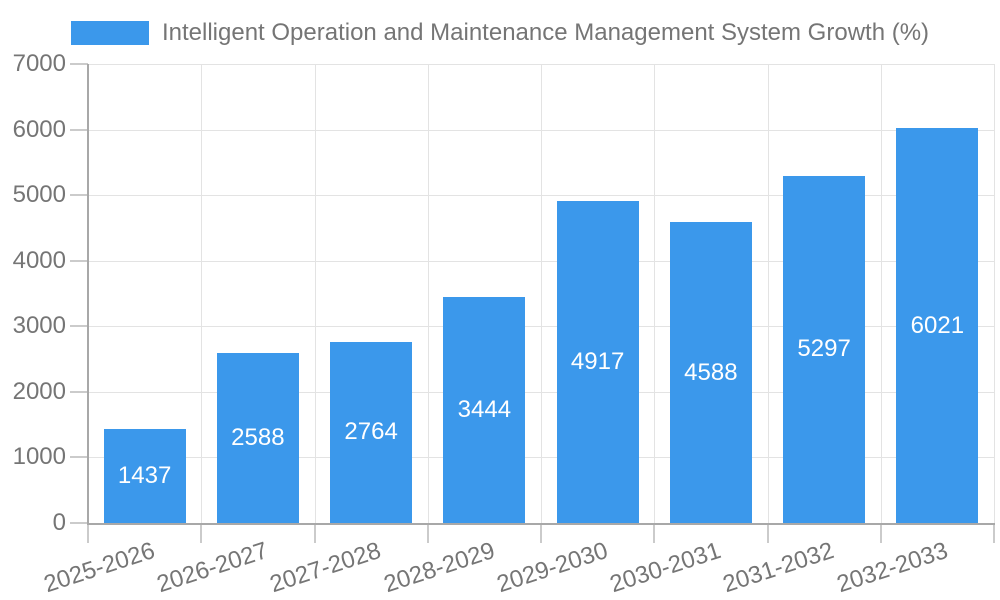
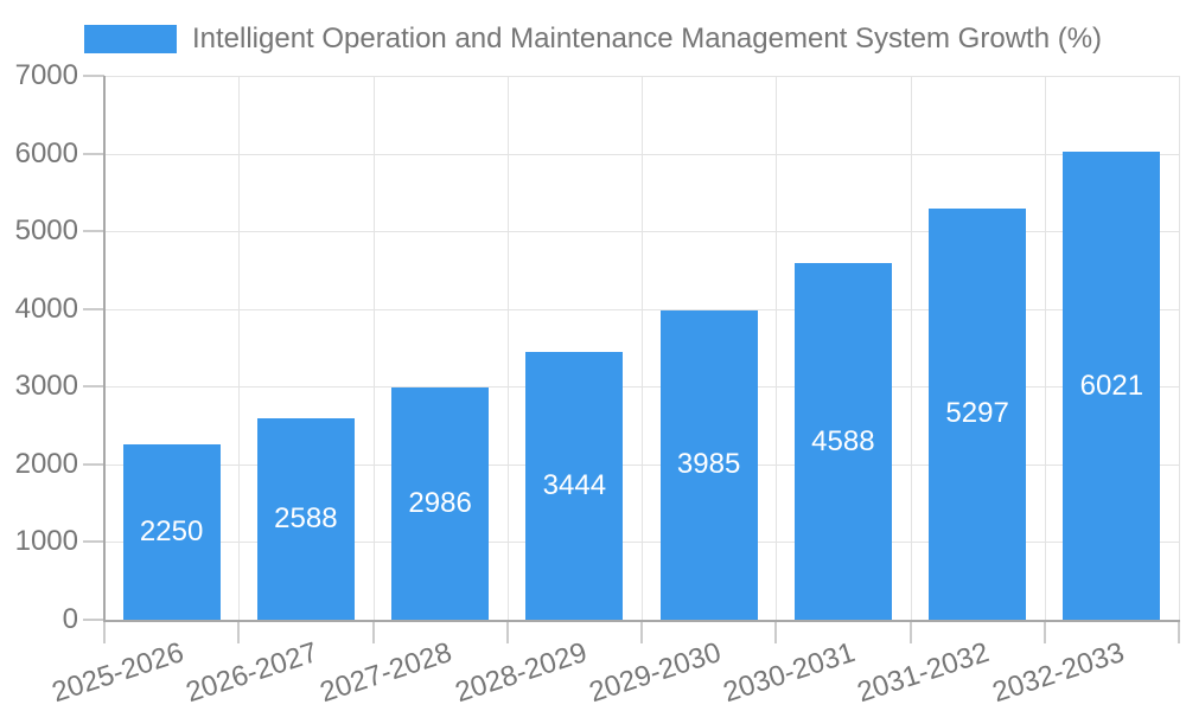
2025-2026: 1437 -> 2250
2027-2028: 2764 -> 2986
2029-2030: 4917 -> 3985
